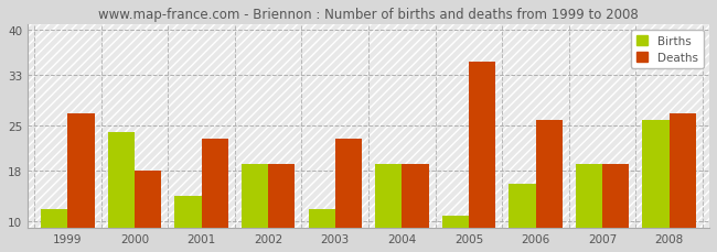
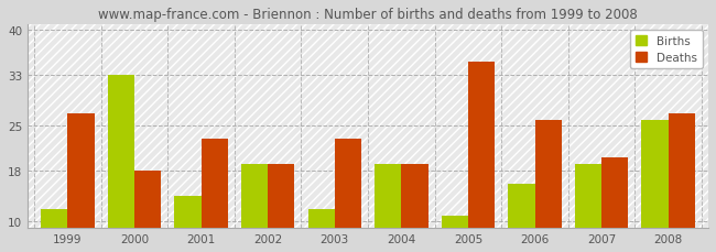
Births/2000: 24 -> 33
Deaths/2007: 19 -> 20
